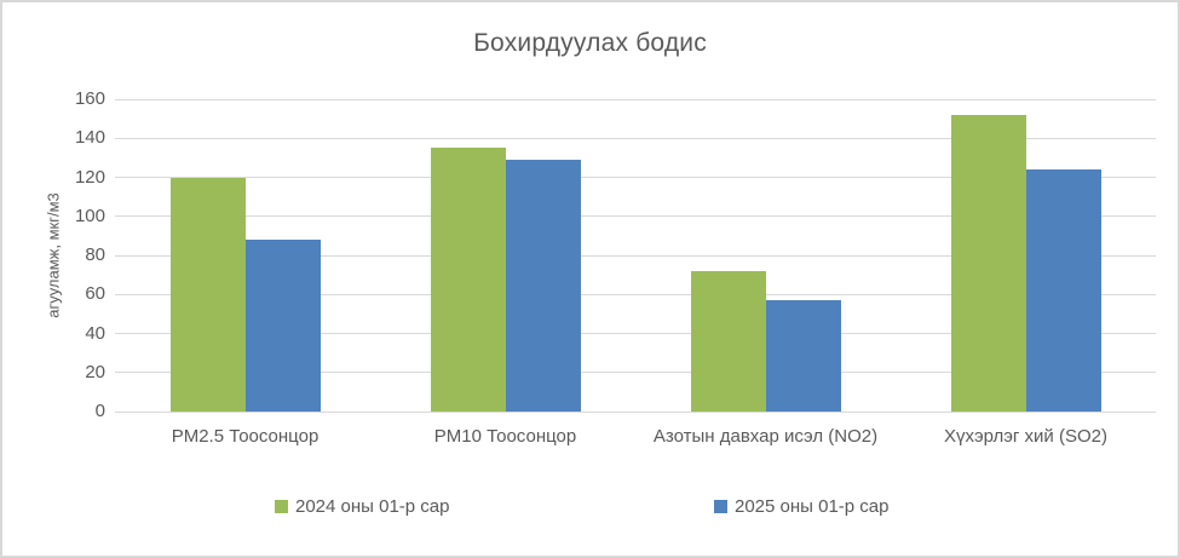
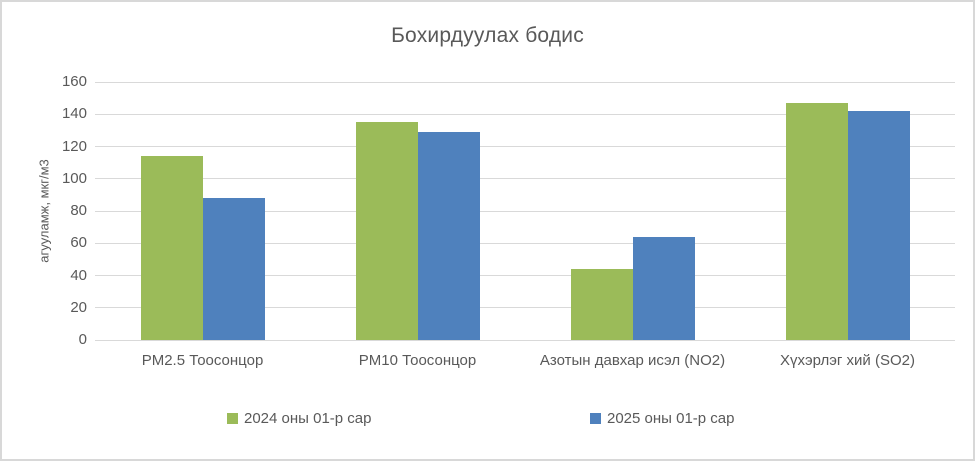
2024 оны 01-р сар/PM2.5 Тоосонцор: 120 -> 114
2024 оны 01-р сар/Азотын давхар исэл (NO2): 72 -> 44
2025 оны 01-р сар/Азотын давхар исэл (NO2): 57 -> 64
2024 оны 01-р сар/Хүхэрлэг хий (SO2): 152 -> 147
2025 оны 01-р сар/Хүхэрлэг хий (SO2): 124 -> 142
